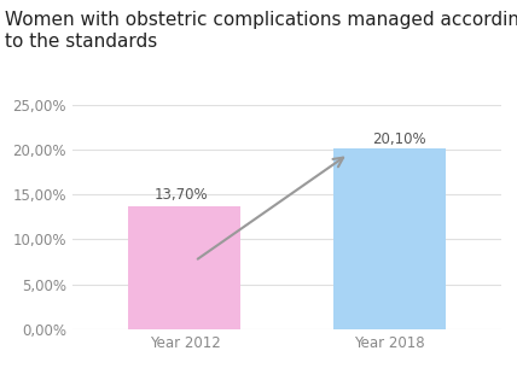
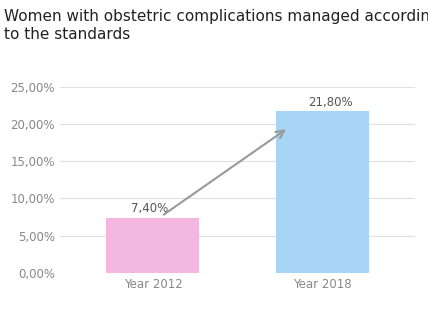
Year 2012: 13,70% -> 7,40%
Year 2018: 20,10% -> 21,80%
